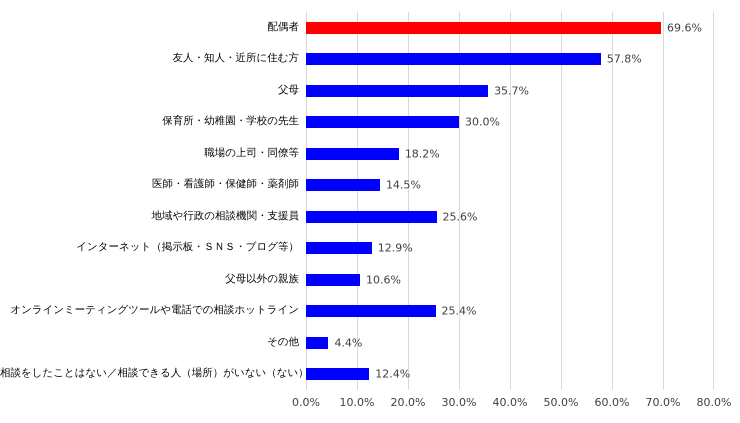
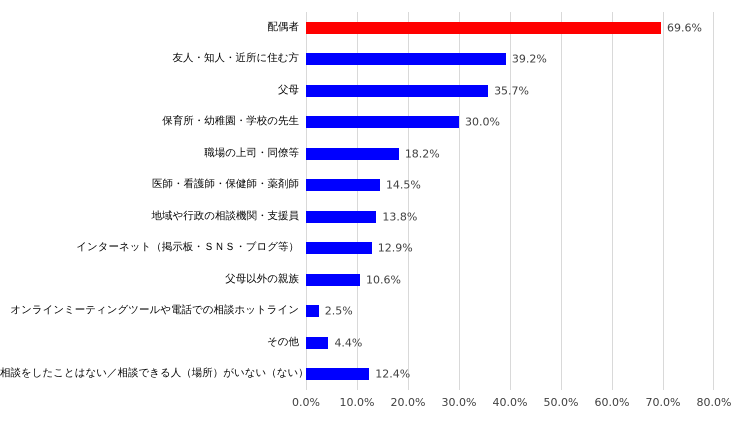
友人・知人・近所に住む方: 57.8% -> 39.2%
地域や行政の相談機関・支援員: 25.6% -> 13.8%
オンラインミーティングツールや電話での相談ホットライン: 25.4% -> 2.5%
